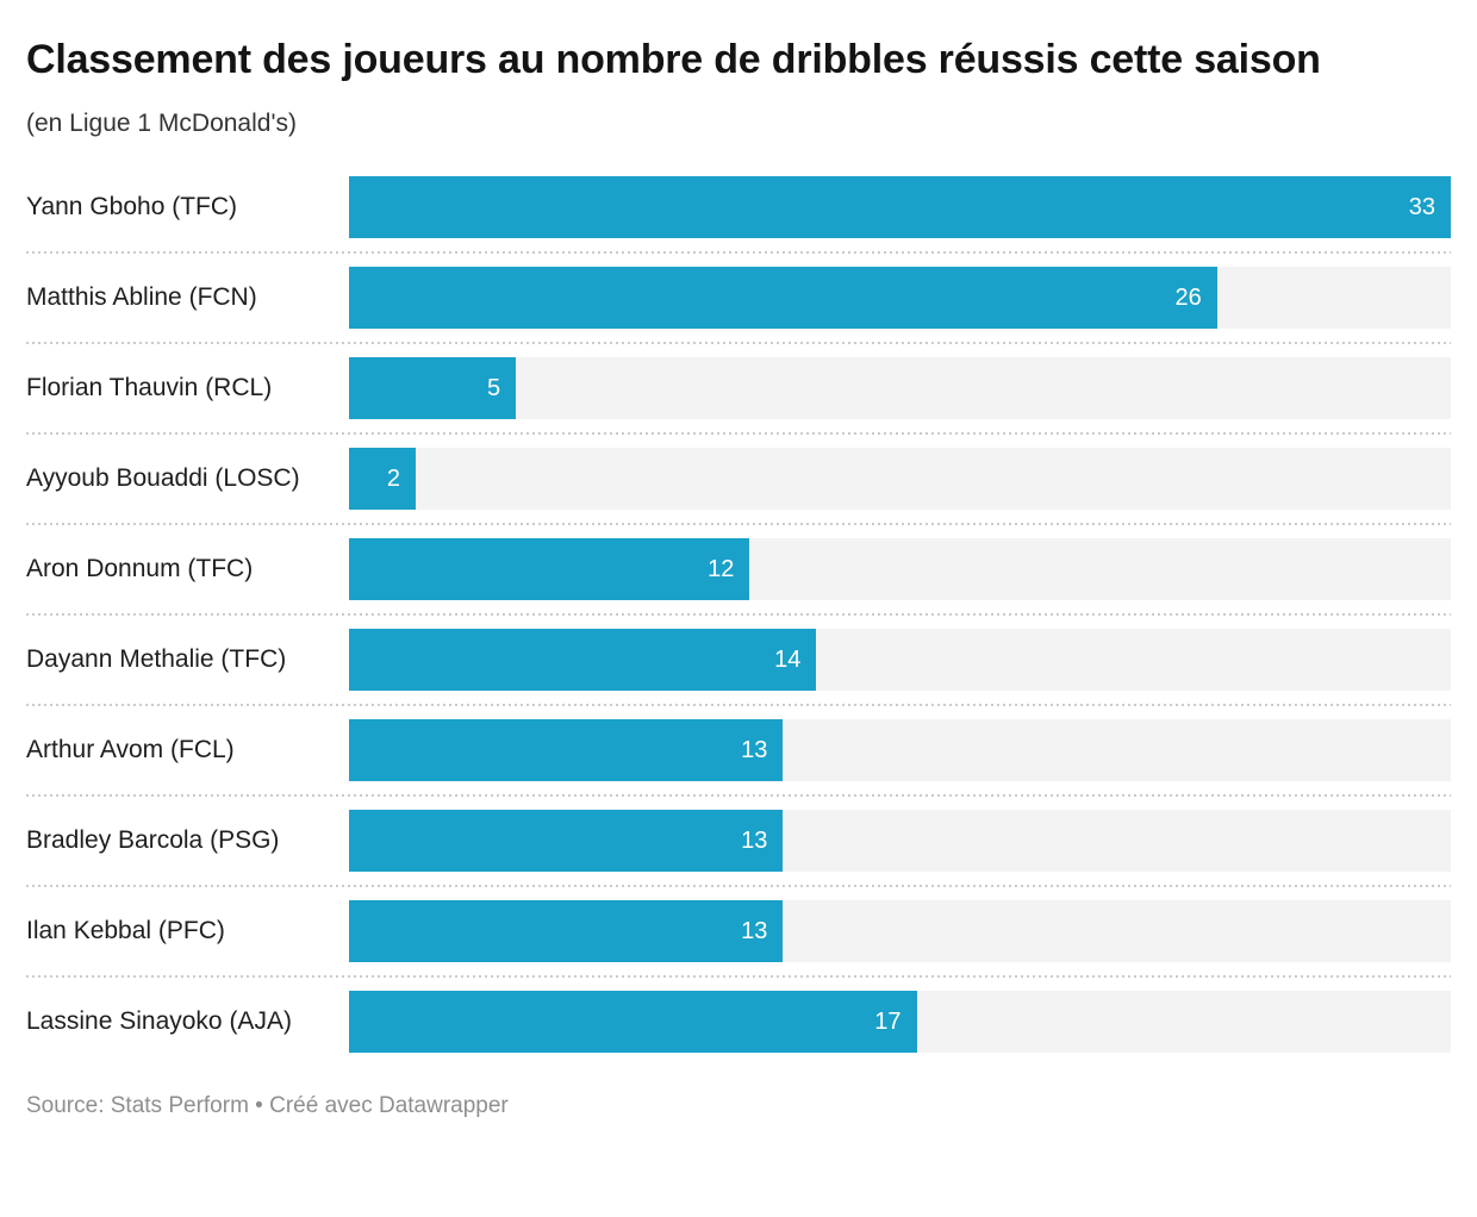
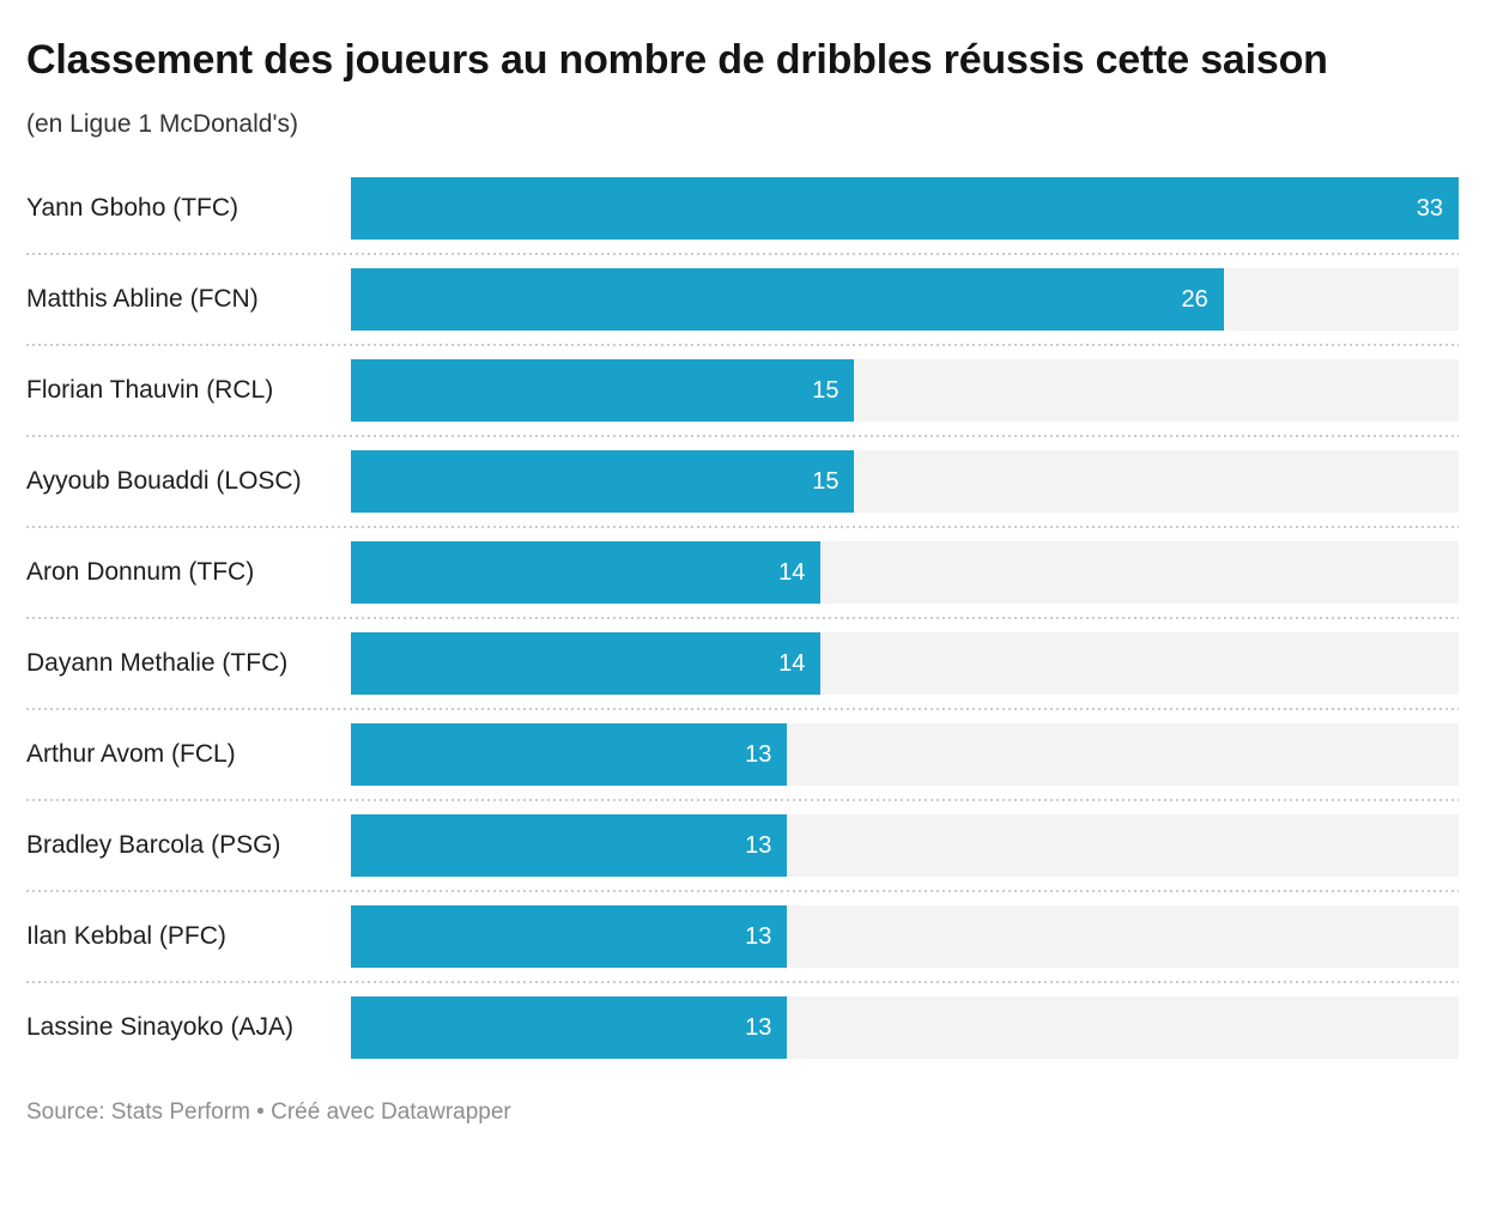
Florian Thauvin (RCL): 5 -> 15
Ayyoub Bouaddi (LOSC): 2 -> 15
Aron Donnum (TFC): 12 -> 14
Lassine Sinayoko (AJA): 17 -> 13
